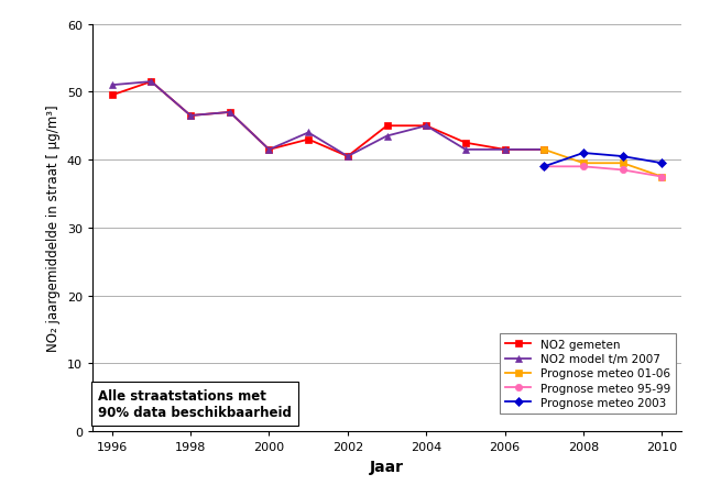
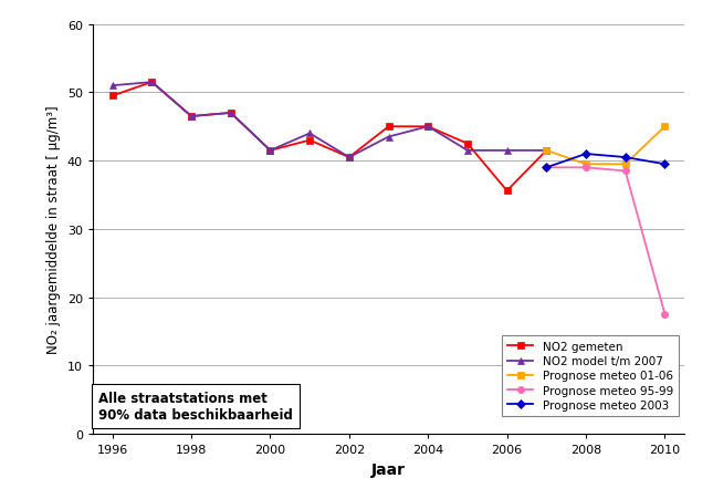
NO2 gemeten/2006: 41.5 -> 35.6
Prognose meteo 01-06/2010: 37.5 -> 45.0
Prognose meteo 95-99/2010: 37.5 -> 17.6
